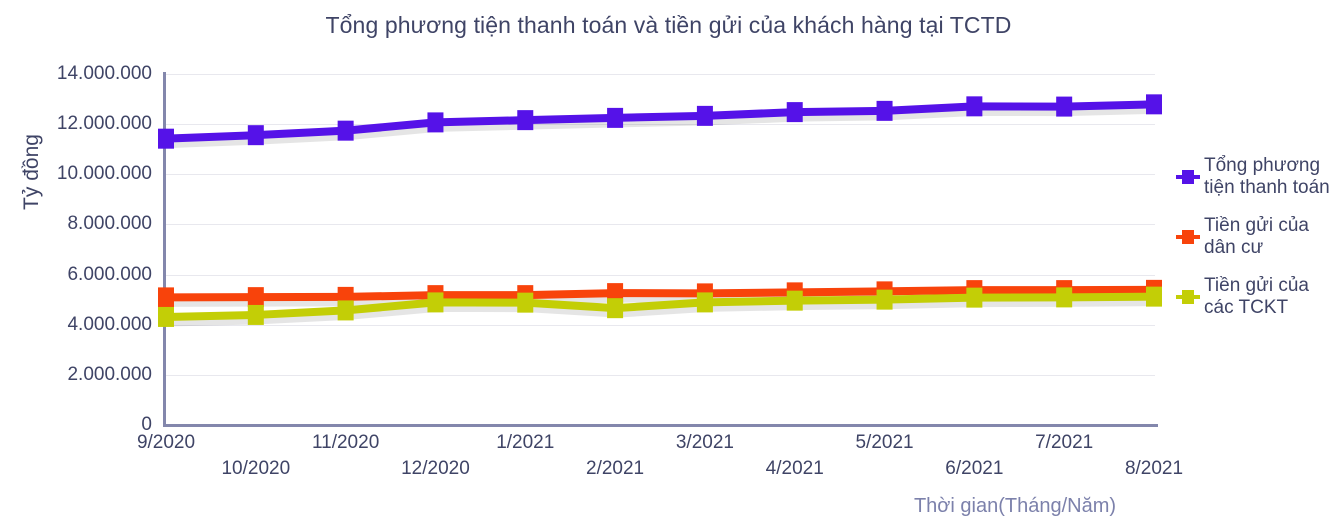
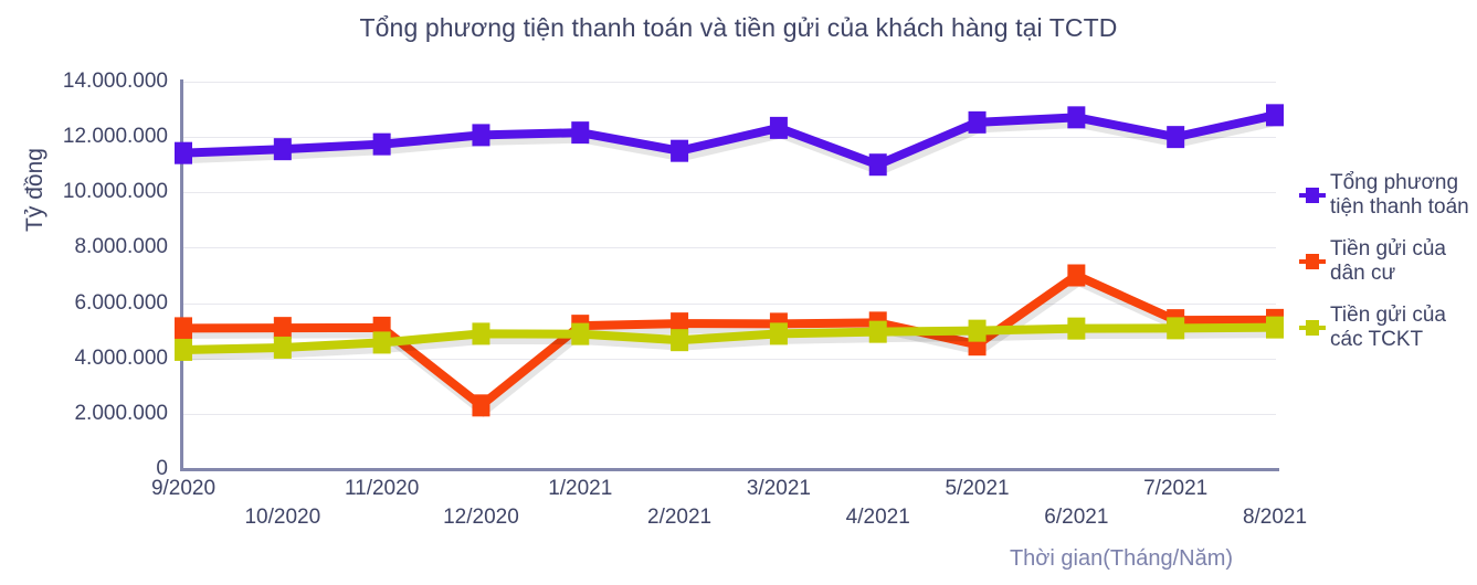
Tiền gửi của dân cư/12/2020: 5200000 -> 2300000
Tổng phương tiện thanh toán/2/2021: 12200000 -> 11500000
Tổng phương tiện thanh toán/4/2021: 12500000 -> 11000000
Tiền gửi của dân cư/5/2021: 5300000 -> 4500000
Tiền gửi của dân cư/6/2021: 5400000 -> 7000000
Tổng phương tiện thanh toán/7/2021: 12700000 -> 12000000
